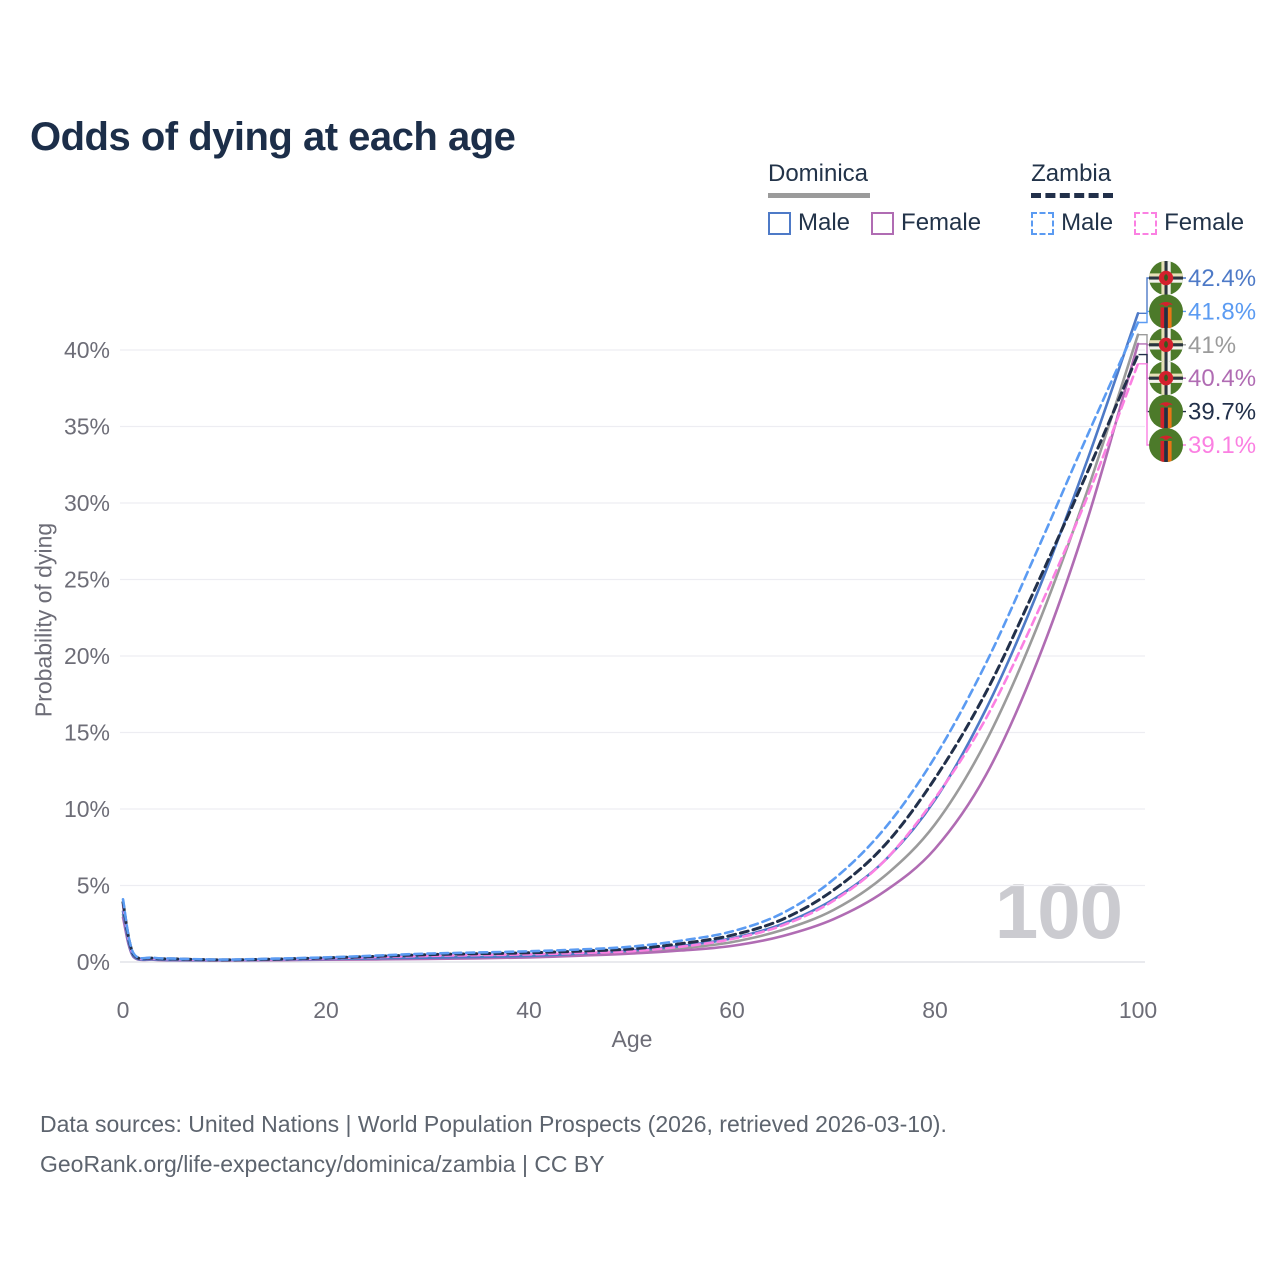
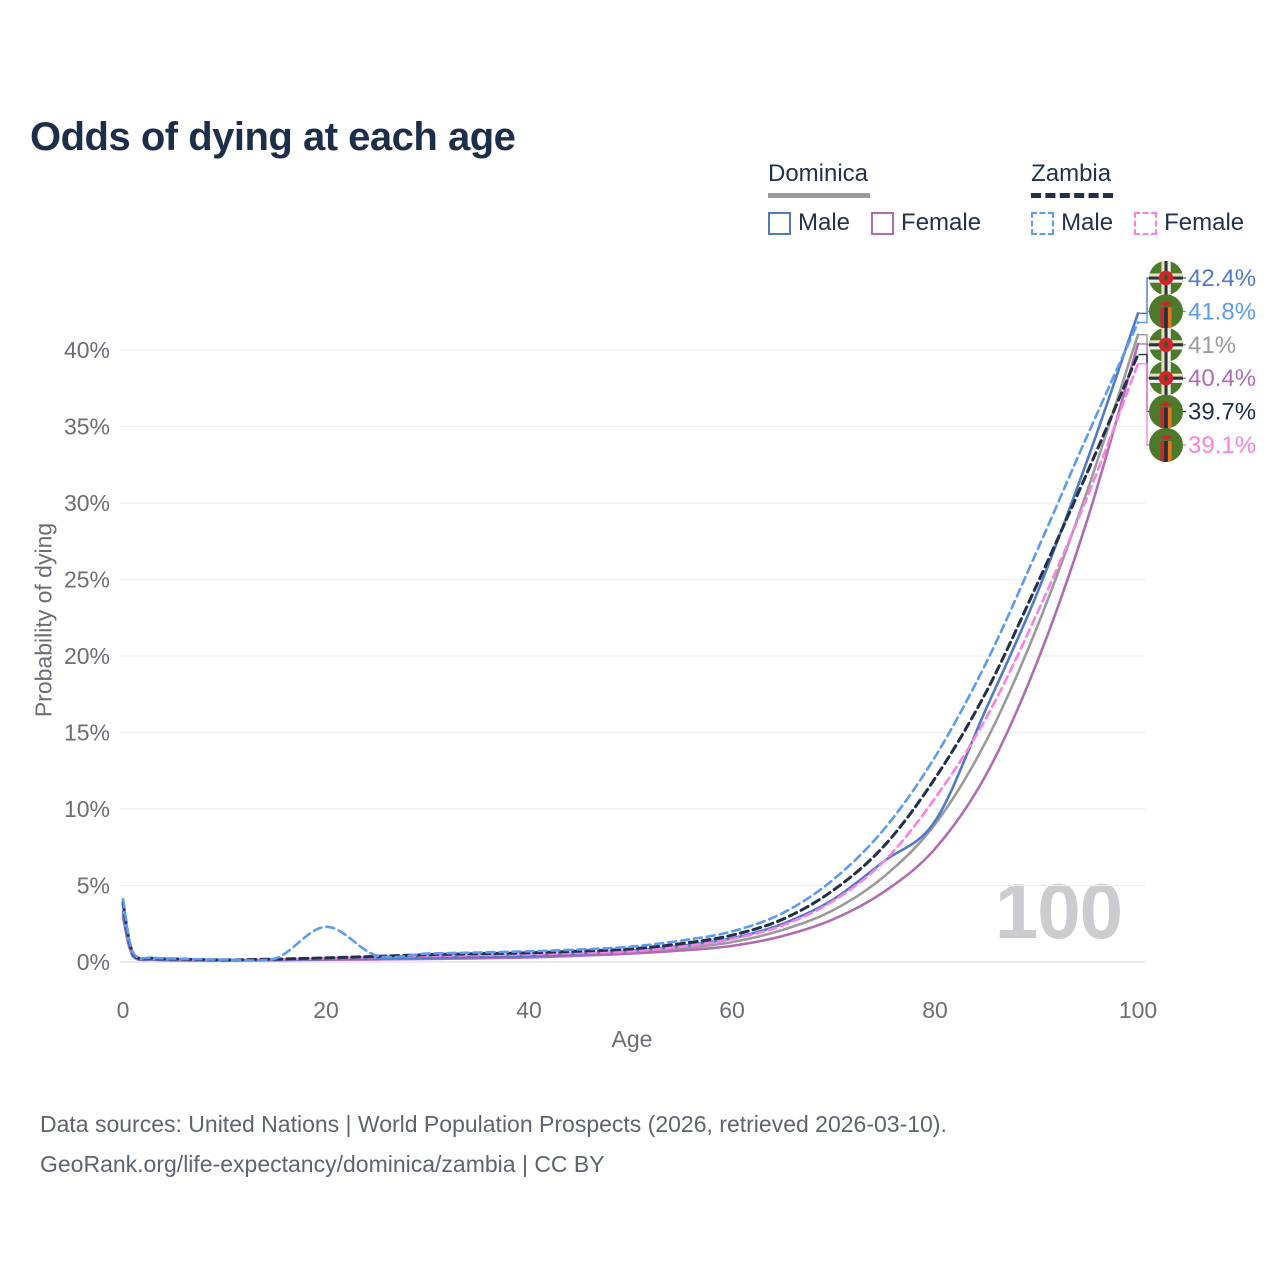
Zambia Male/20: 0.3% -> 2.3%
Dominica Male/80: 10.6% -> 9.2%
